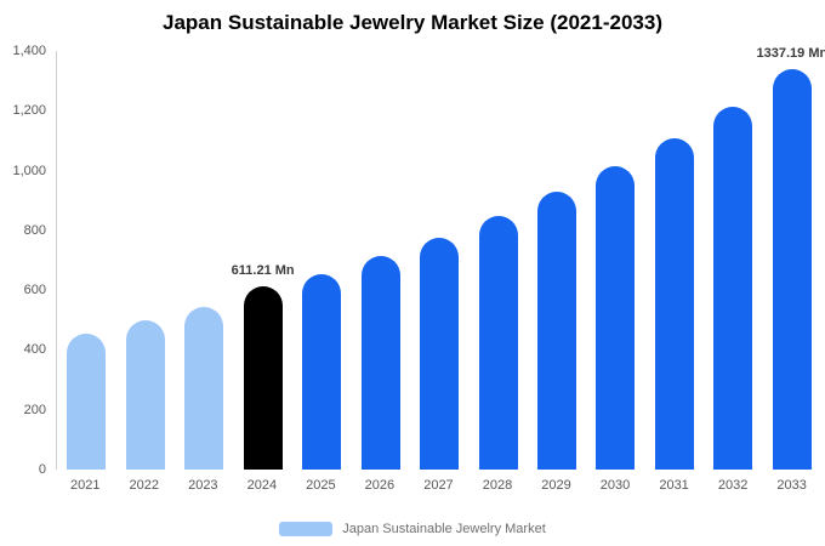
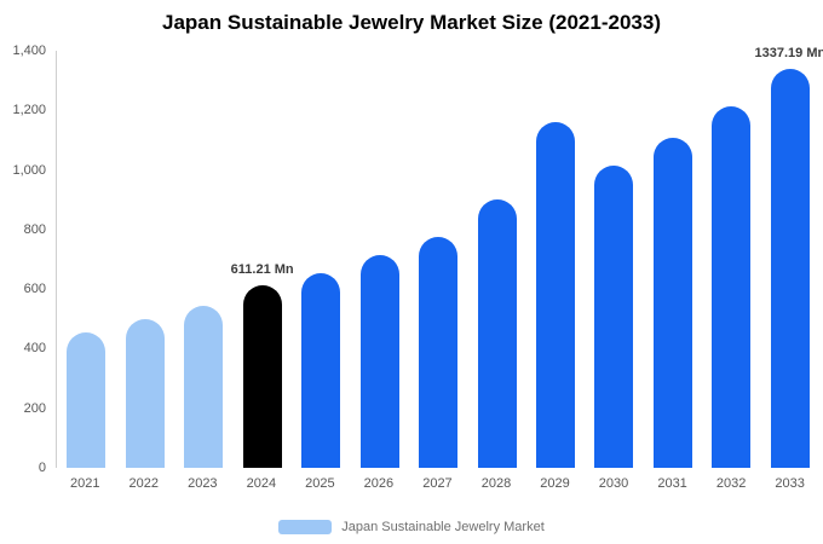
2028: 850 -> 900
2029: 930 -> 1160
